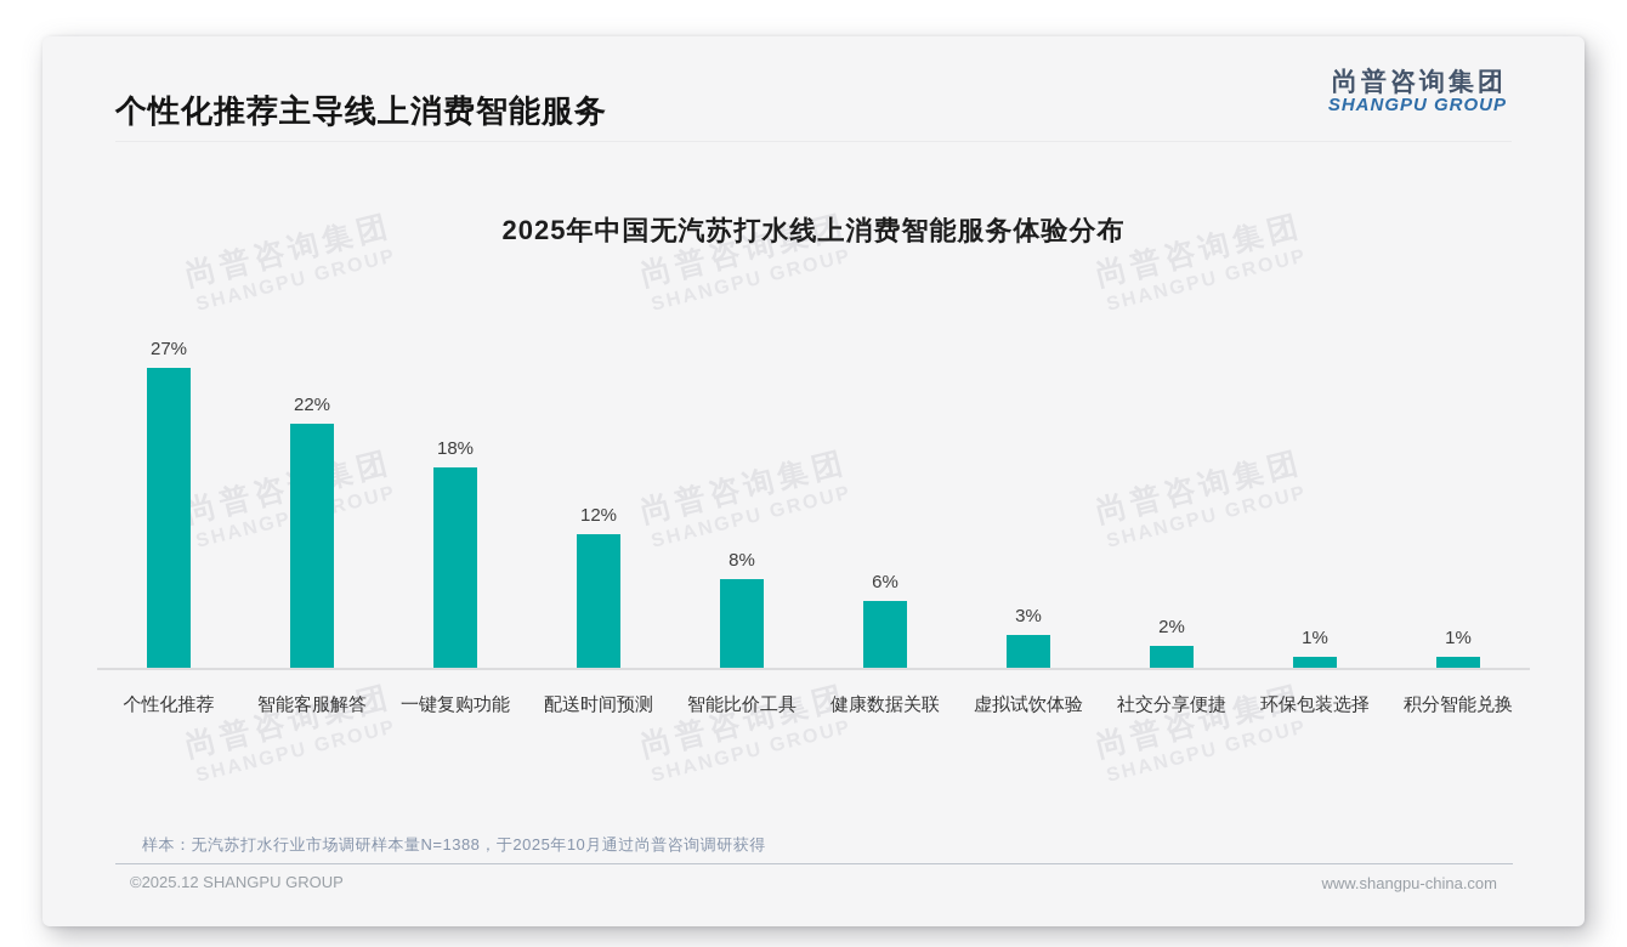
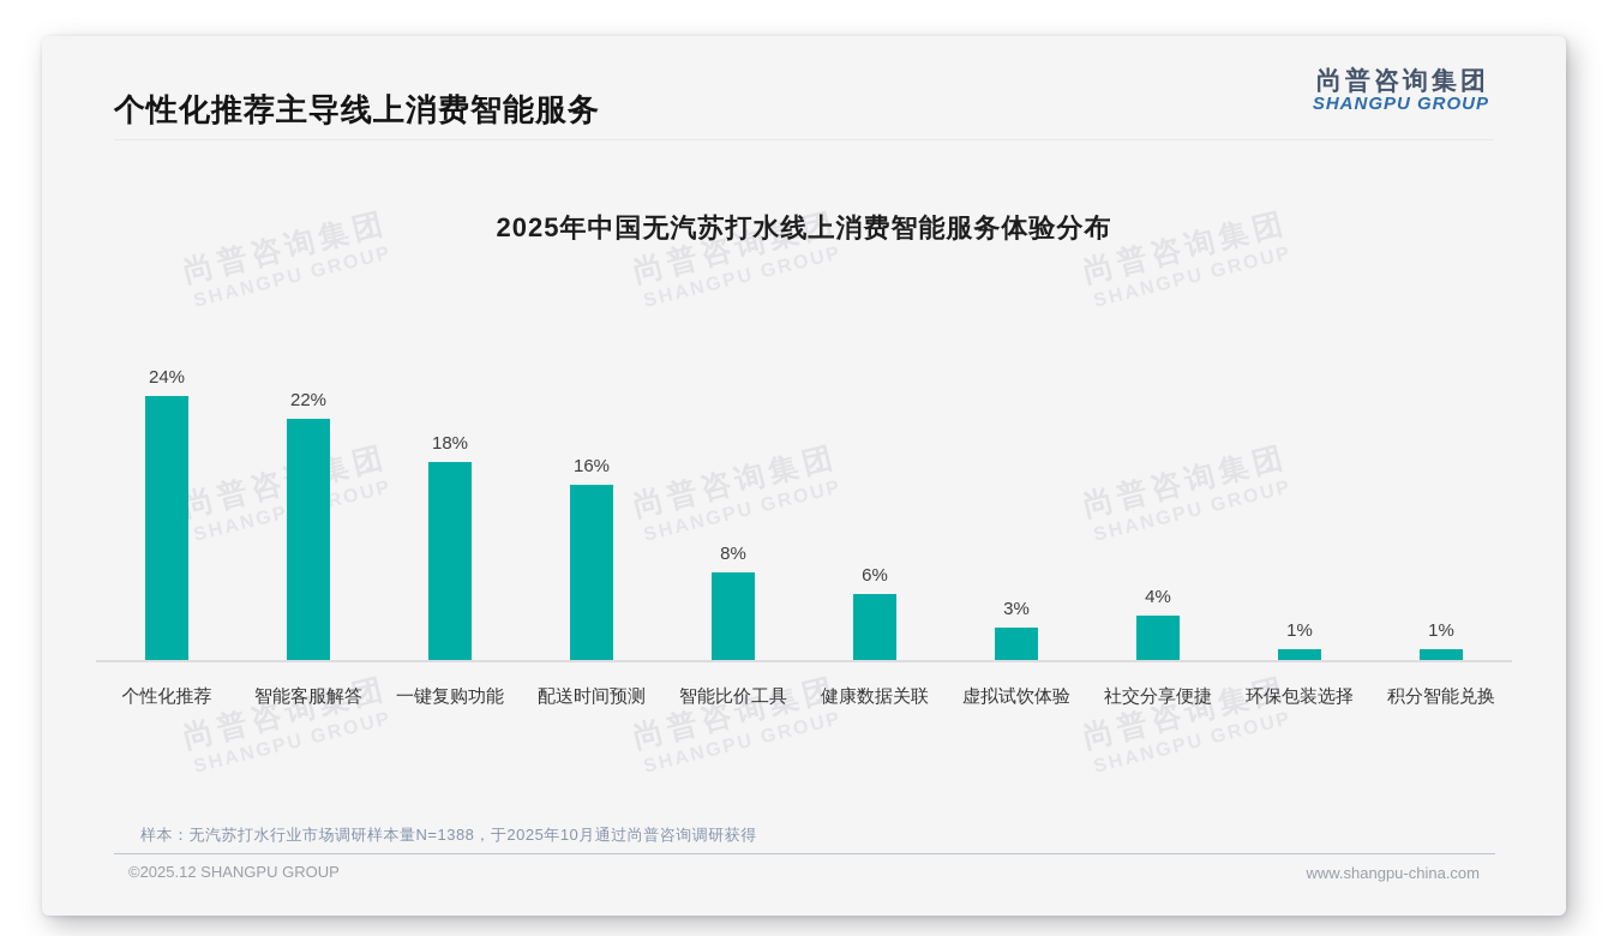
个性化推荐: 27% -> 24%
配送时间预测: 12% -> 16%
社交分享便捷: 2% -> 4%
